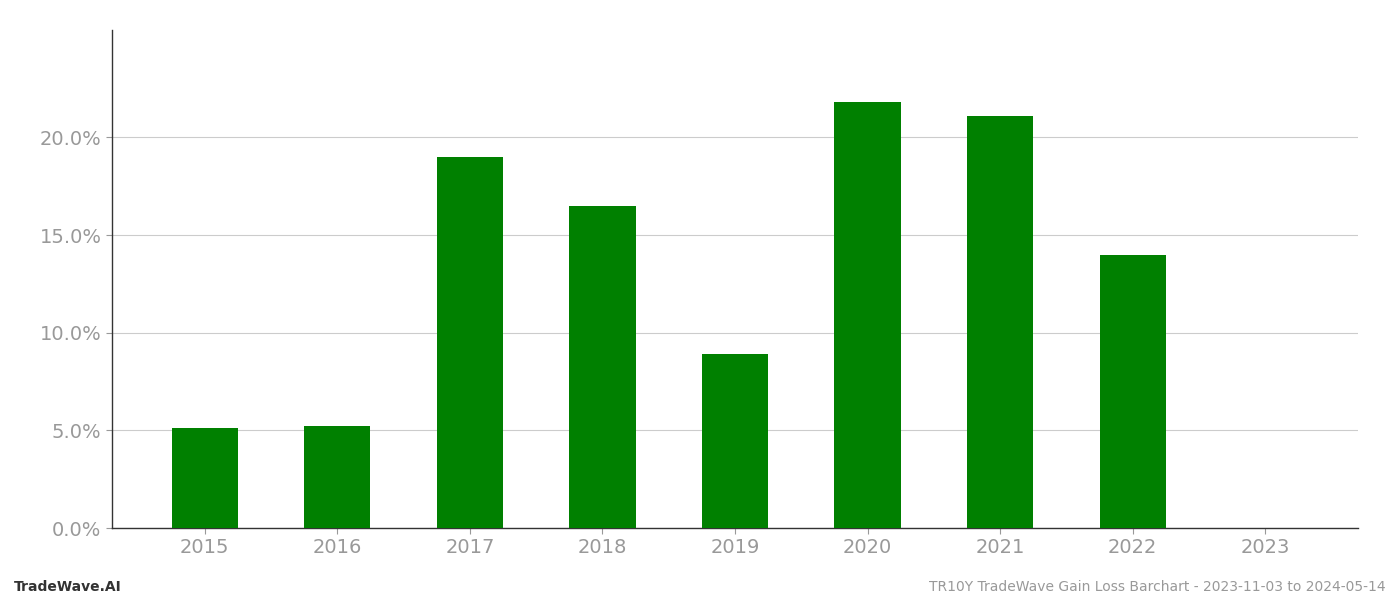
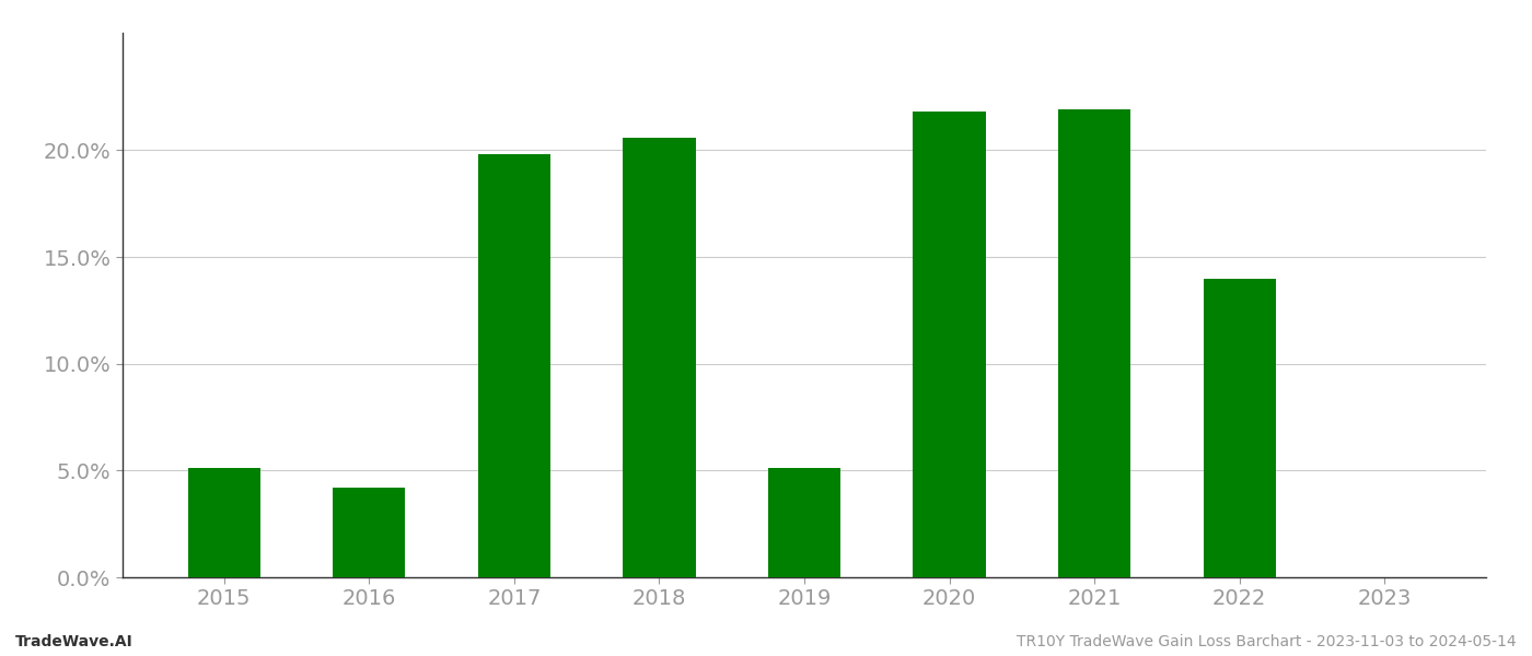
2016: 5.2% -> 4.2%
2017: 19.0% -> 19.8%
2018: 16.5% -> 20.6%
2019: 8.9% -> 5.1%
2021: 21.1% -> 21.9%
